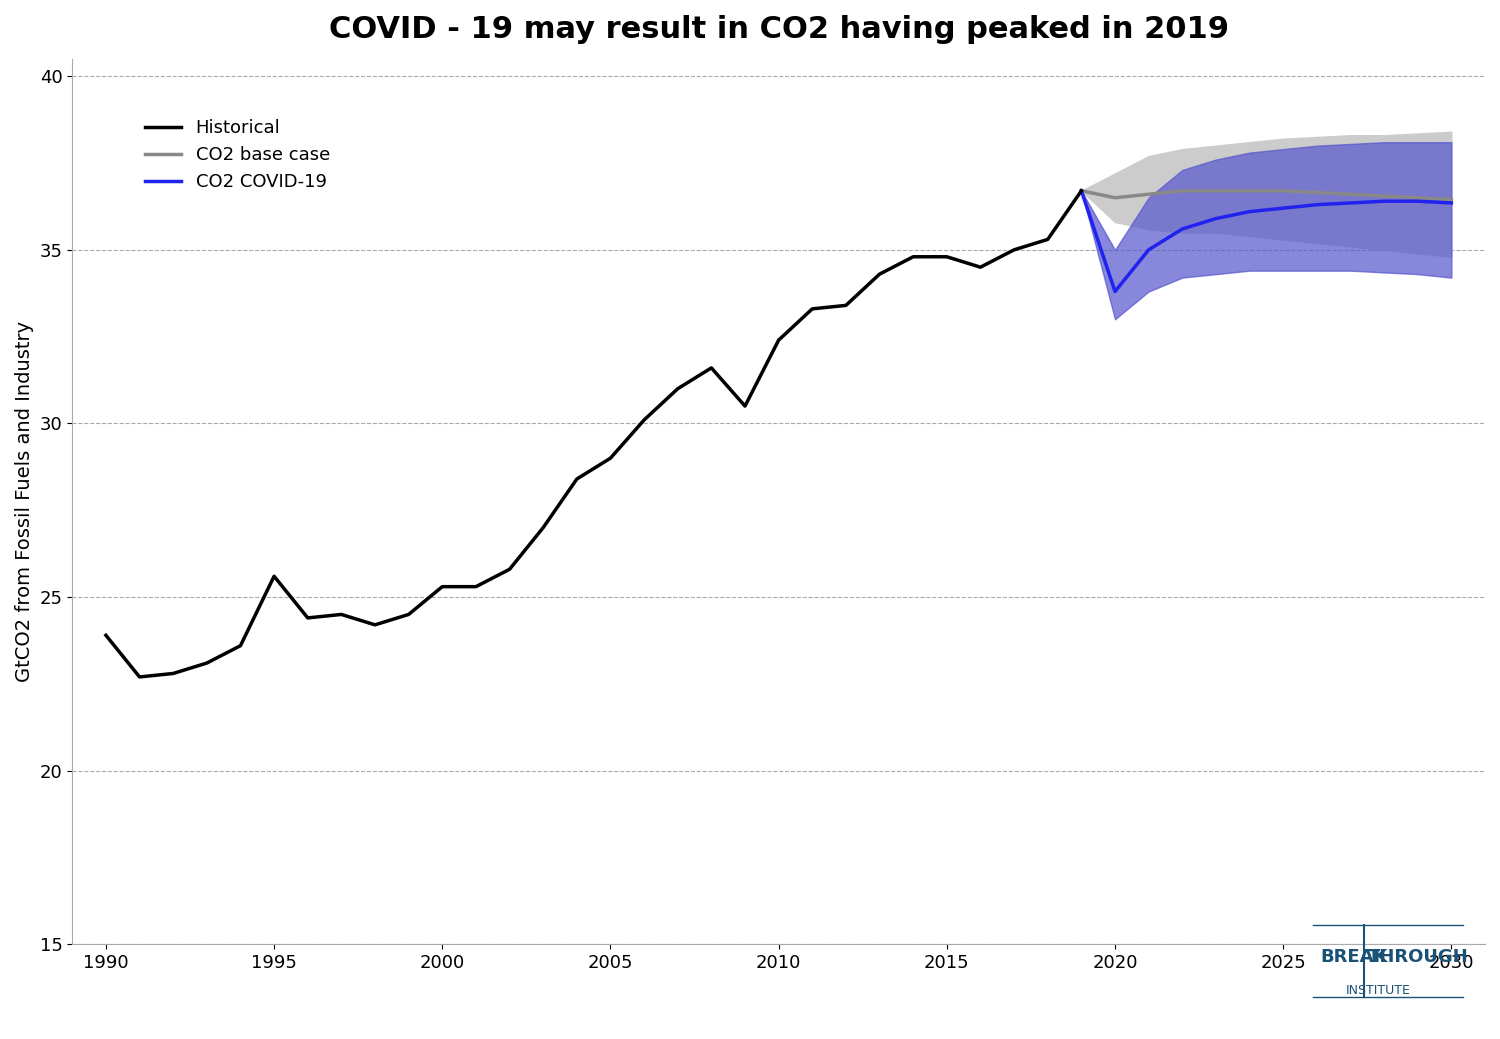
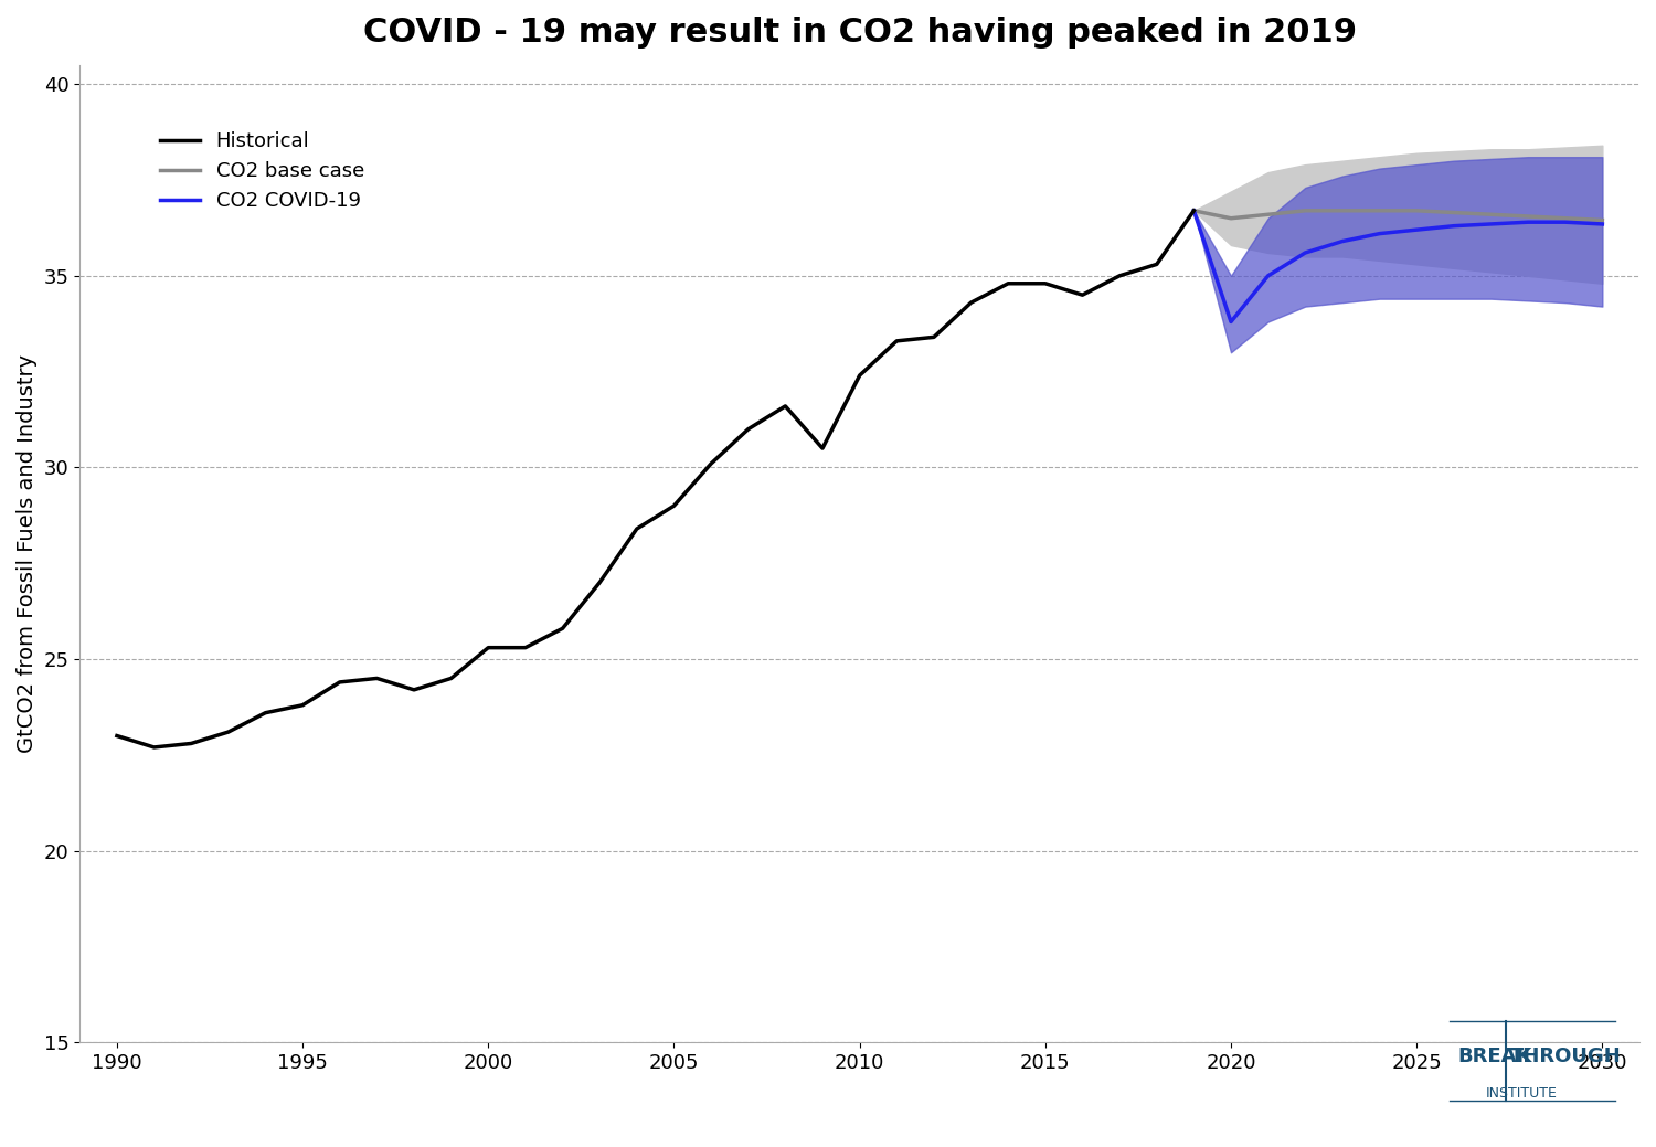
Historical/1990: 23.9 -> 23.0
Historical/1995: 25.6 -> 23.8
